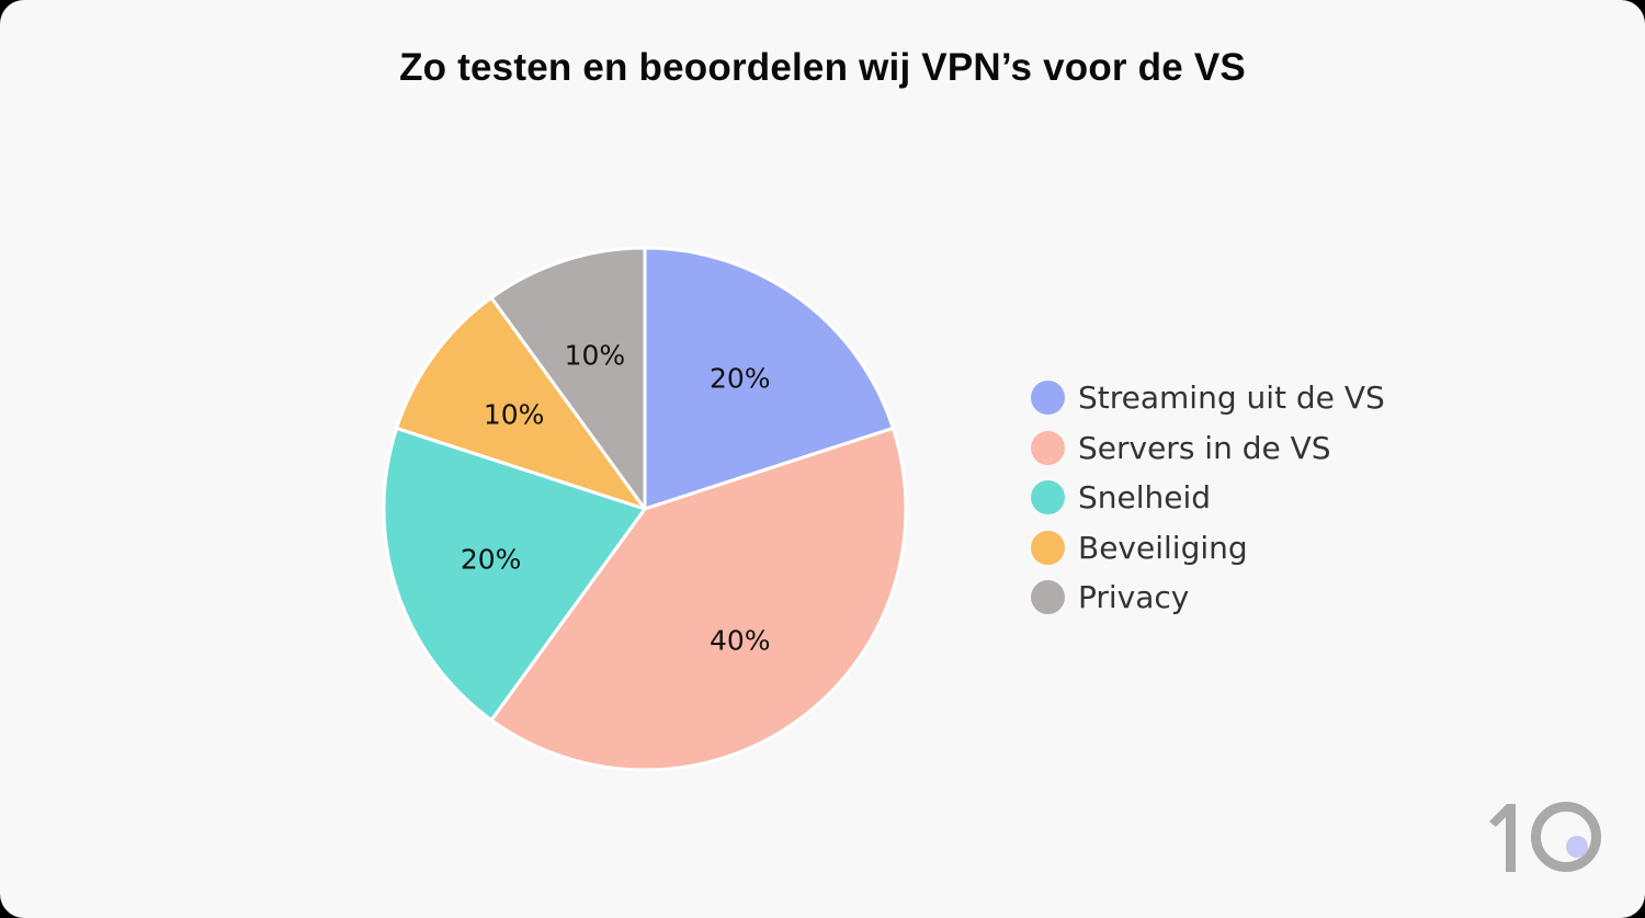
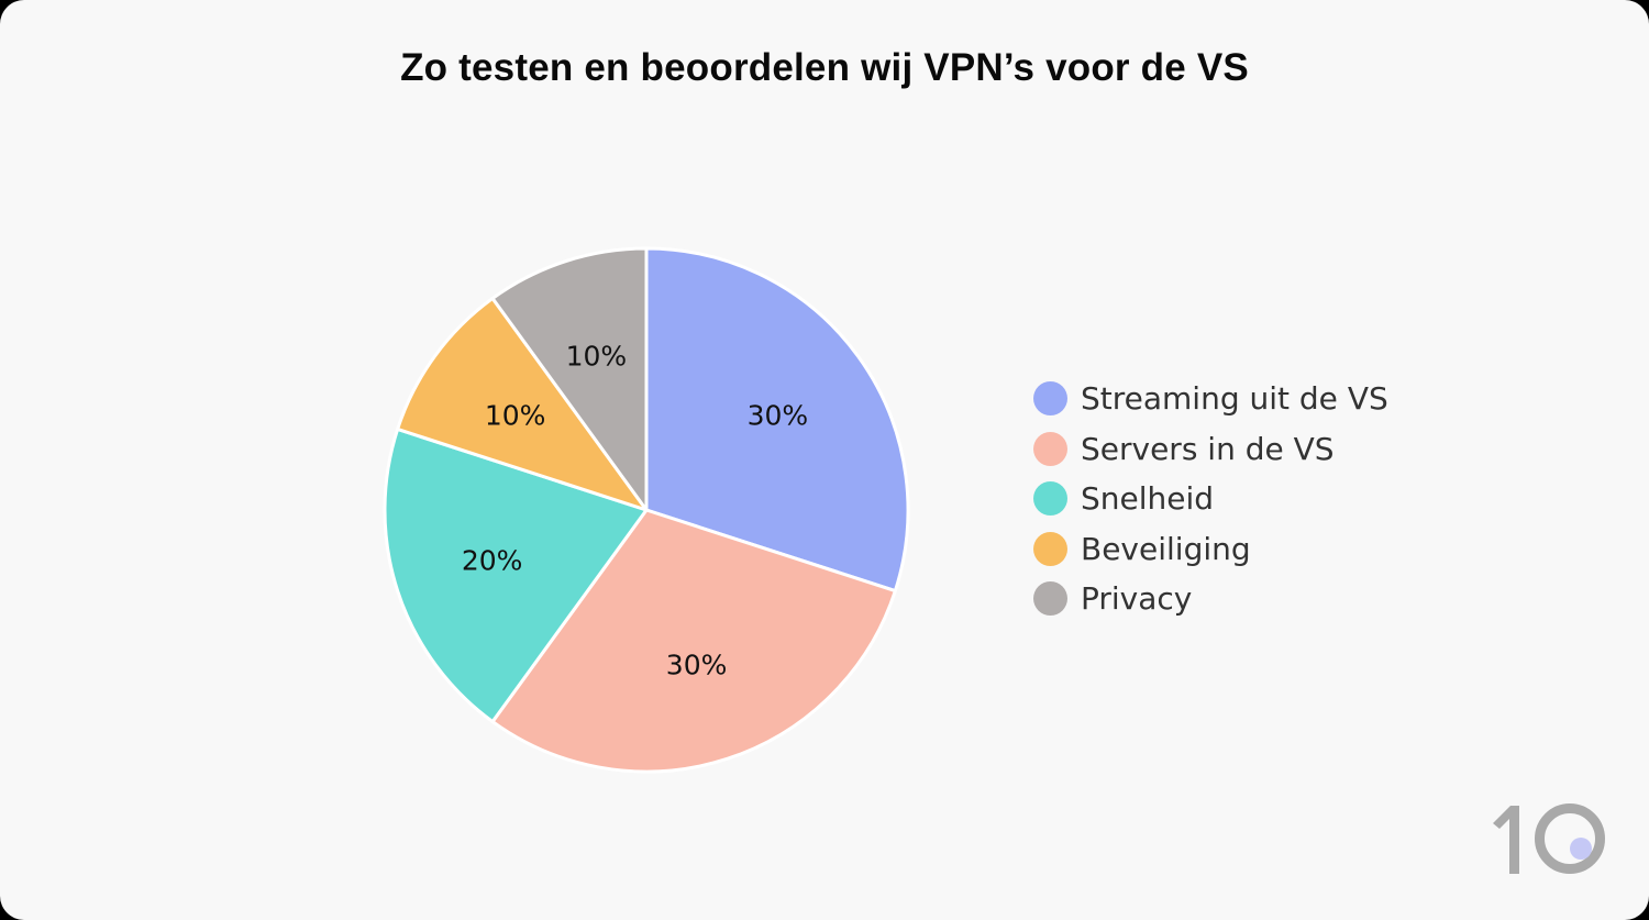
Streaming uit de VS: 20% -> 30%
Servers in de VS: 40% -> 30%
